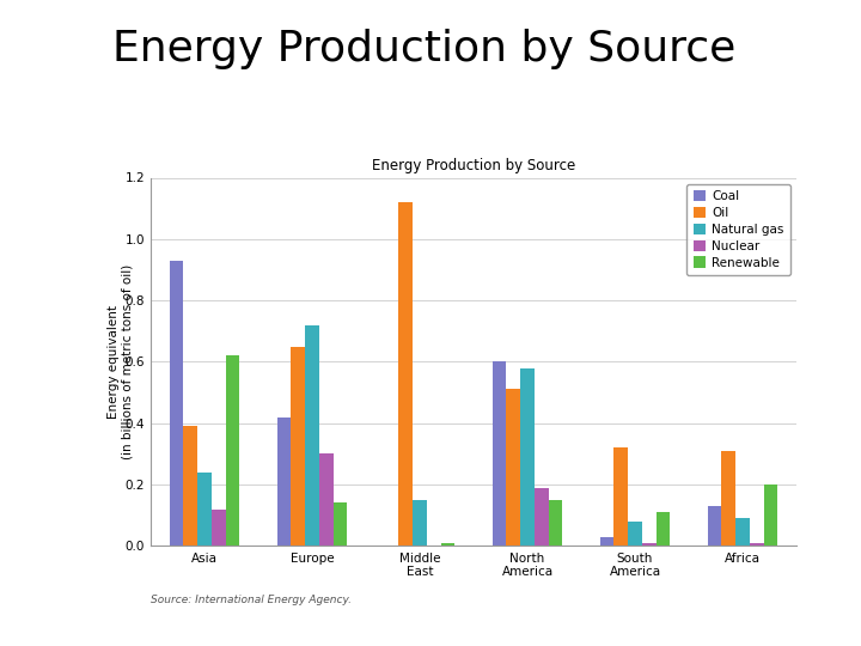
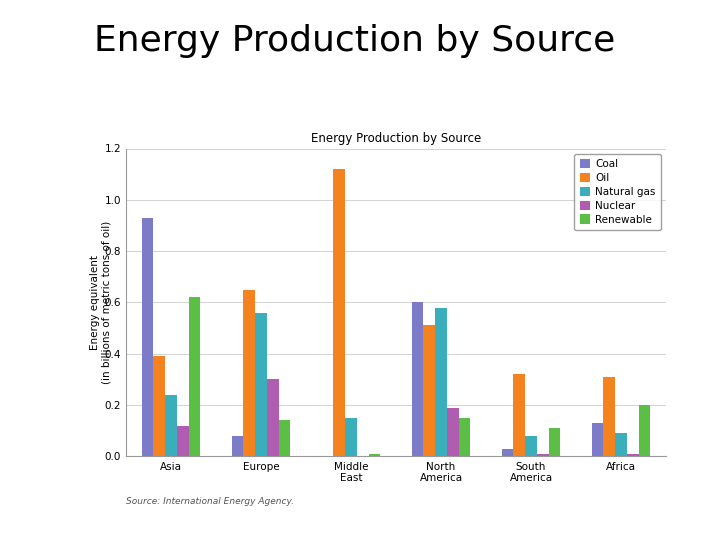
Coal/Europe: 0.42 -> 0.08
Natural gas/Europe: 0.72 -> 0.56
